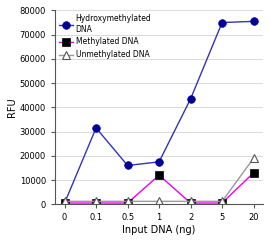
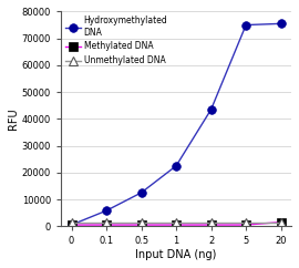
Hydroxymethylated DNA/0.1: 31500 -> 5800
Hydroxymethylated DNA/0.5: 16000 -> 12500
Hydroxymethylated DNA/1: 17500 -> 22500
Methylated DNA/1: 12000 -> 500
Methylated DNA/20: 13000 -> 1500
Unmethylated DNA/20: 19000 -> 1200
